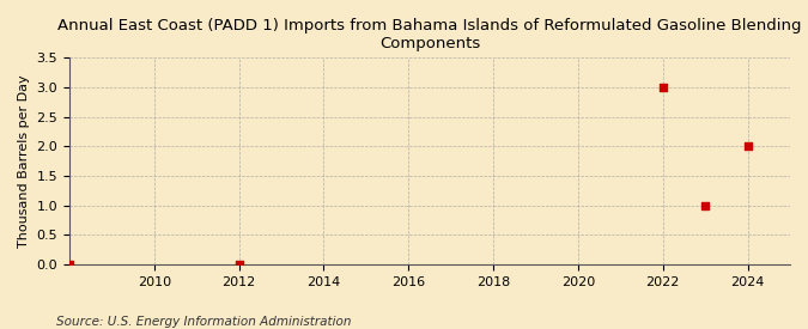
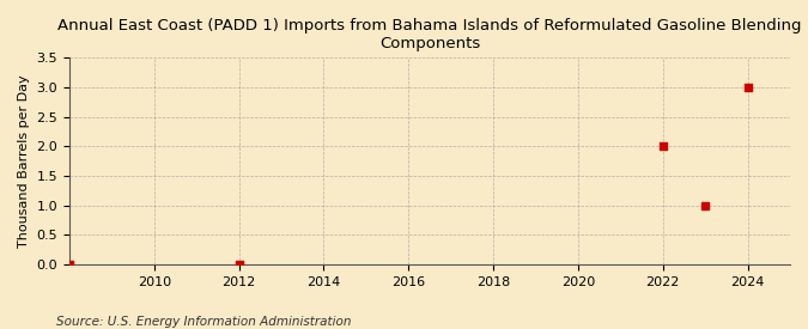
2022: 3 -> 2
2024: 2 -> 3
